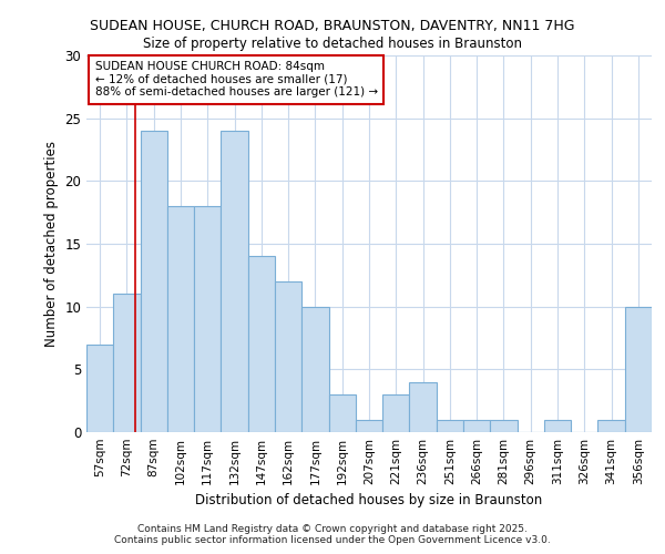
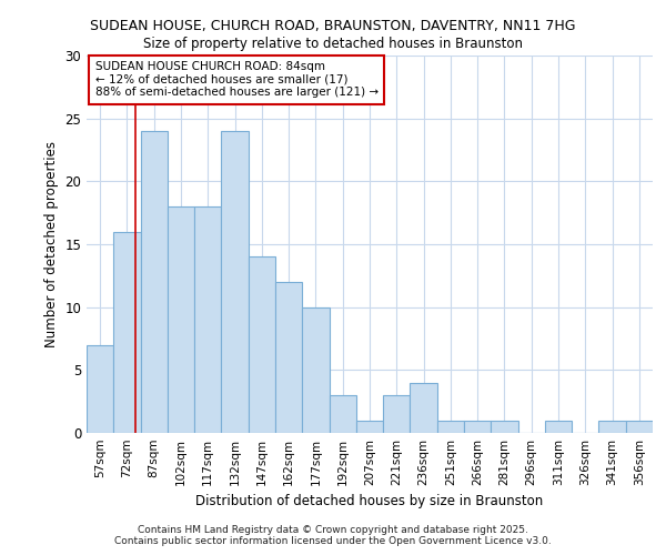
72sqm: 11 -> 16
356sqm: 10 -> 1
